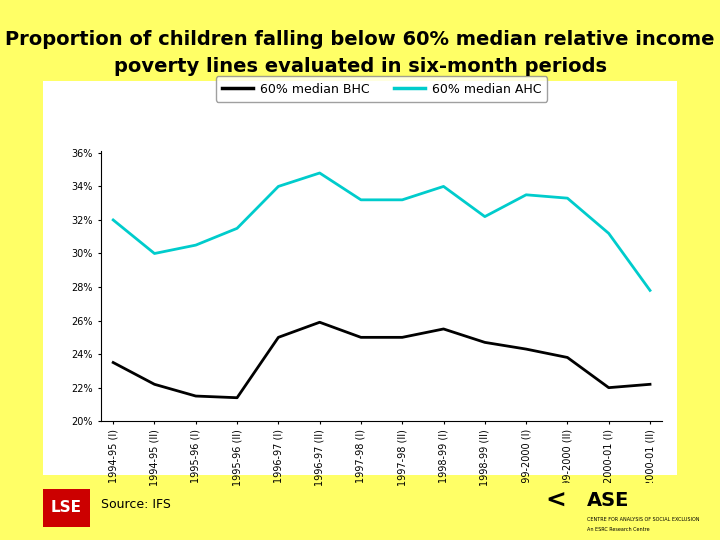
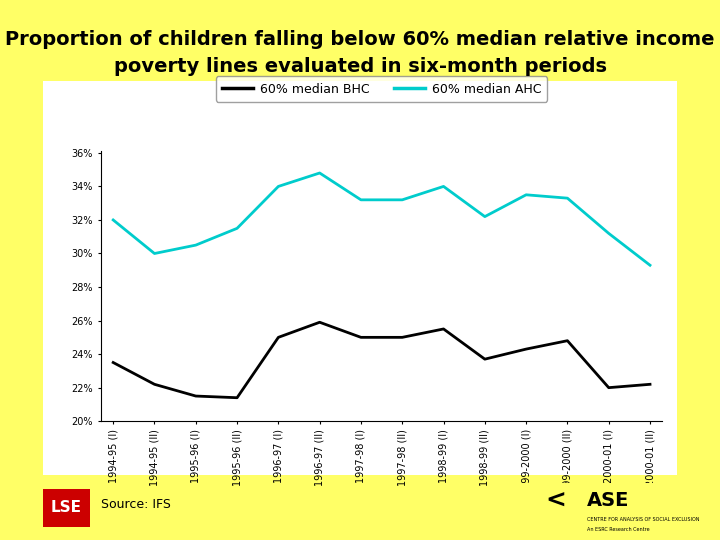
60% median BHC/1998-99 (II): 24.7% -> 23.7%
60% median BHC/1999-2000 (II): 23.8% -> 24.8%
60% median AHC/2000-01 (II): 27.8% -> 29.3%
